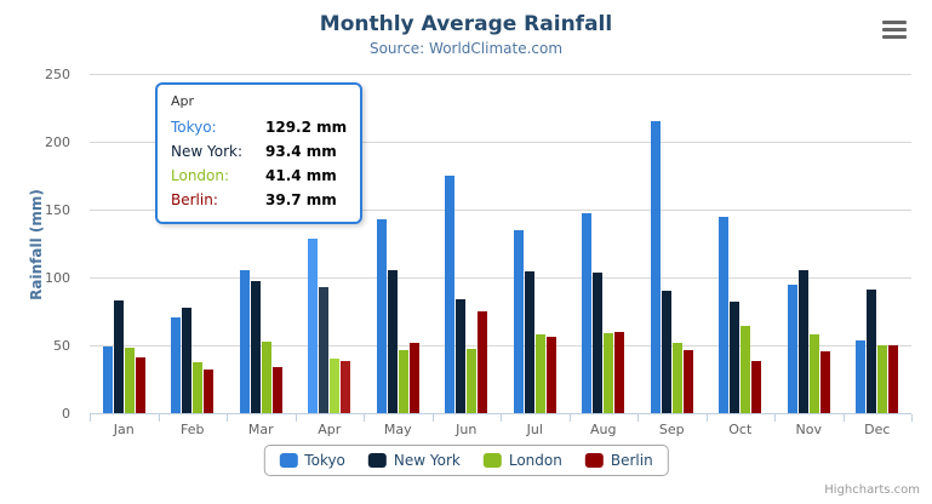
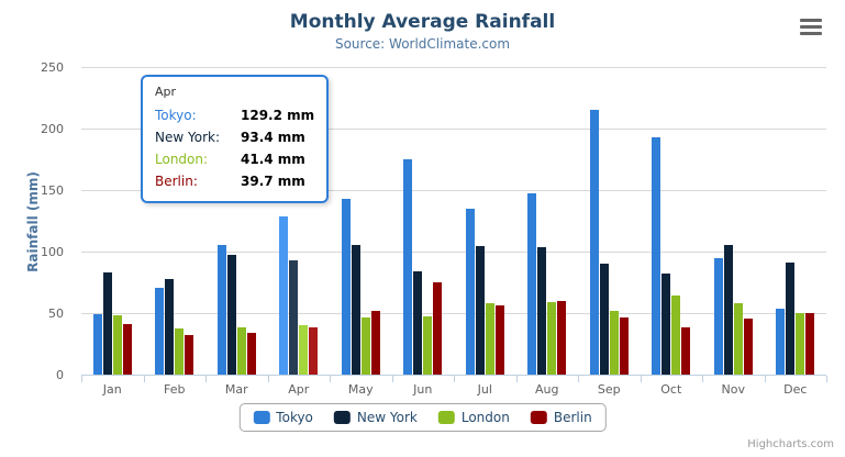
London/Mar: 54 -> 39
Tokyo/Oct: 146 -> 194
